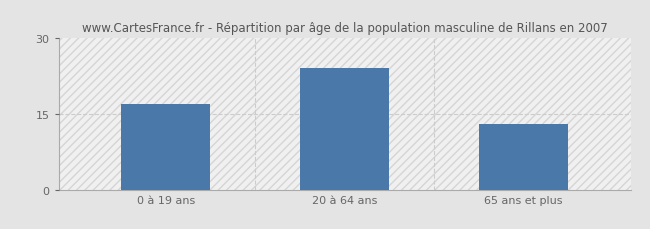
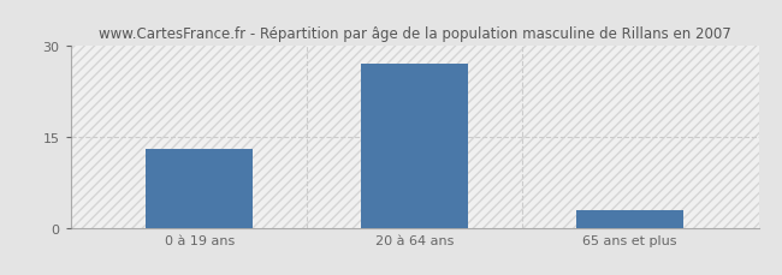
0 à 19 ans: 17 -> 13
20 à 64 ans: 24 -> 27
65 ans et plus: 13 -> 3
